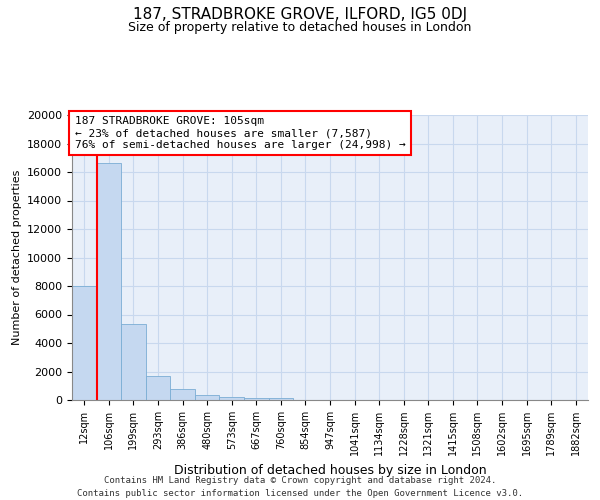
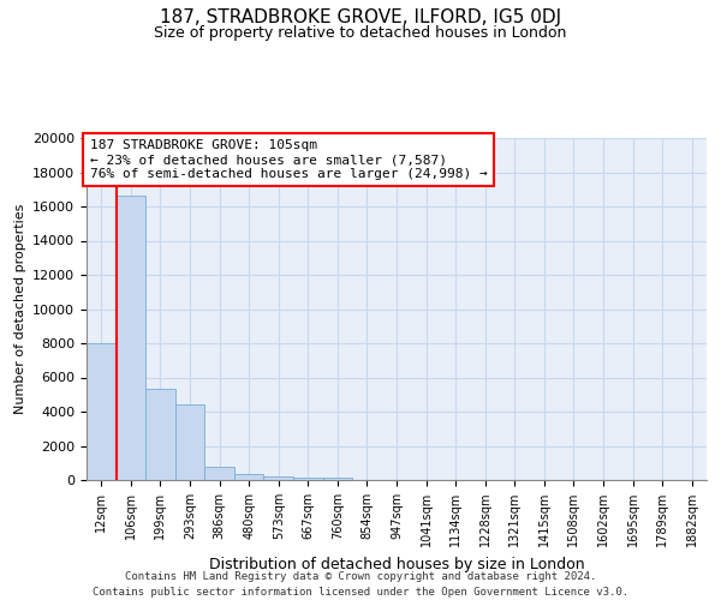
293sqm: 1700 -> 4400
